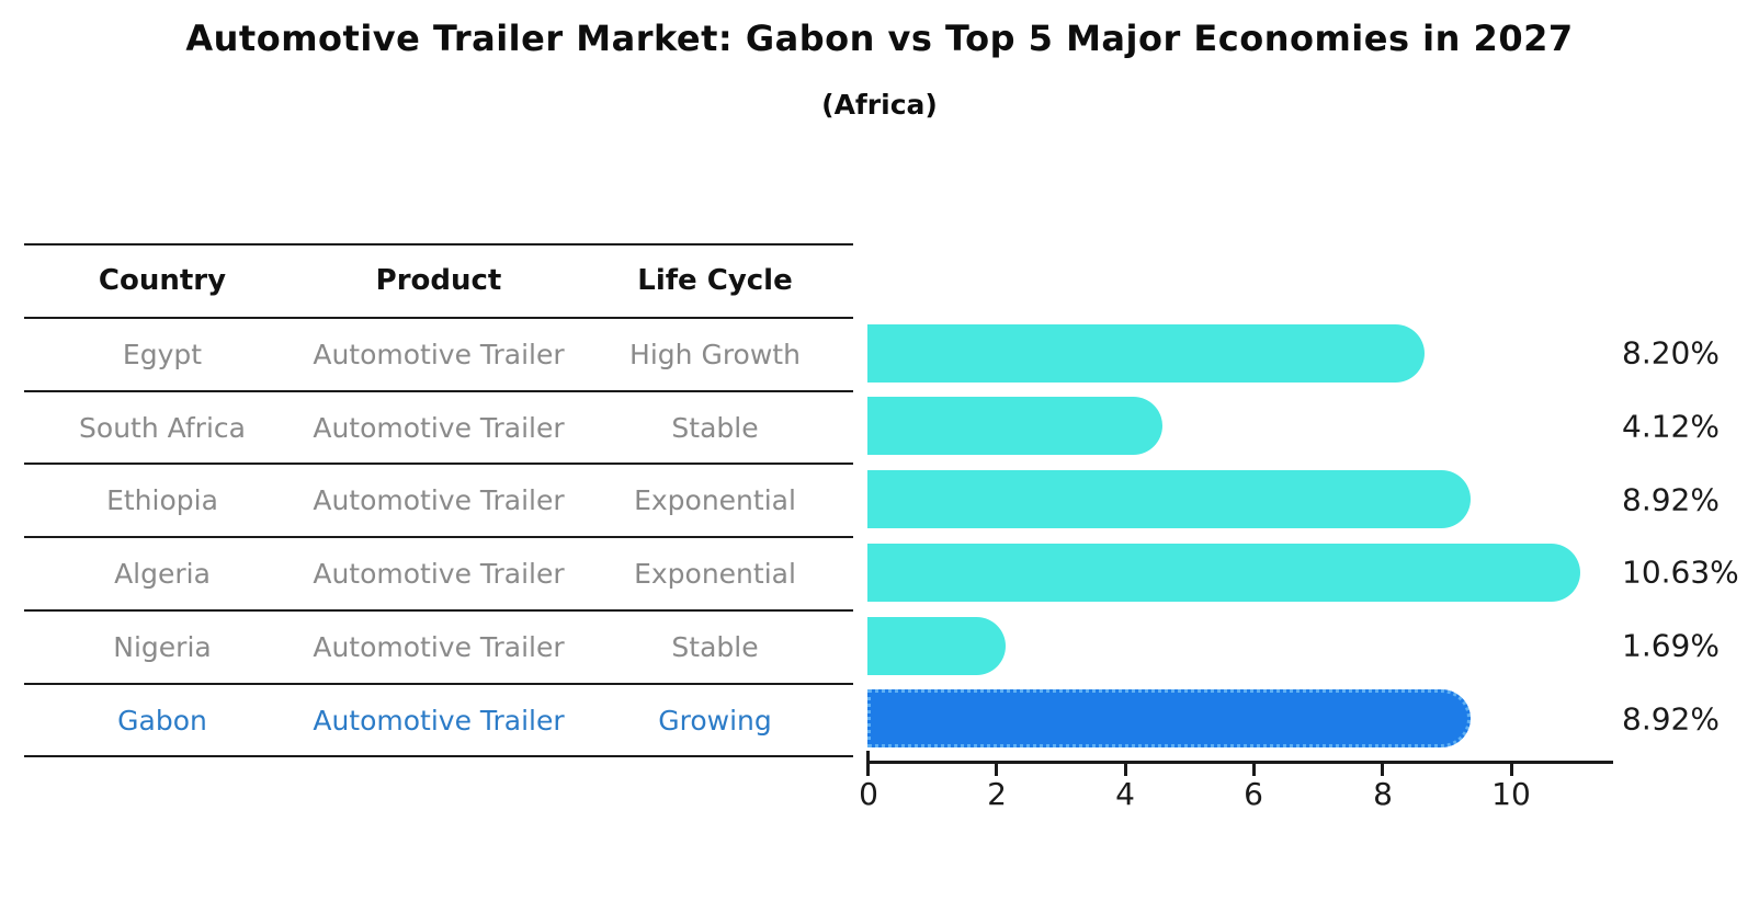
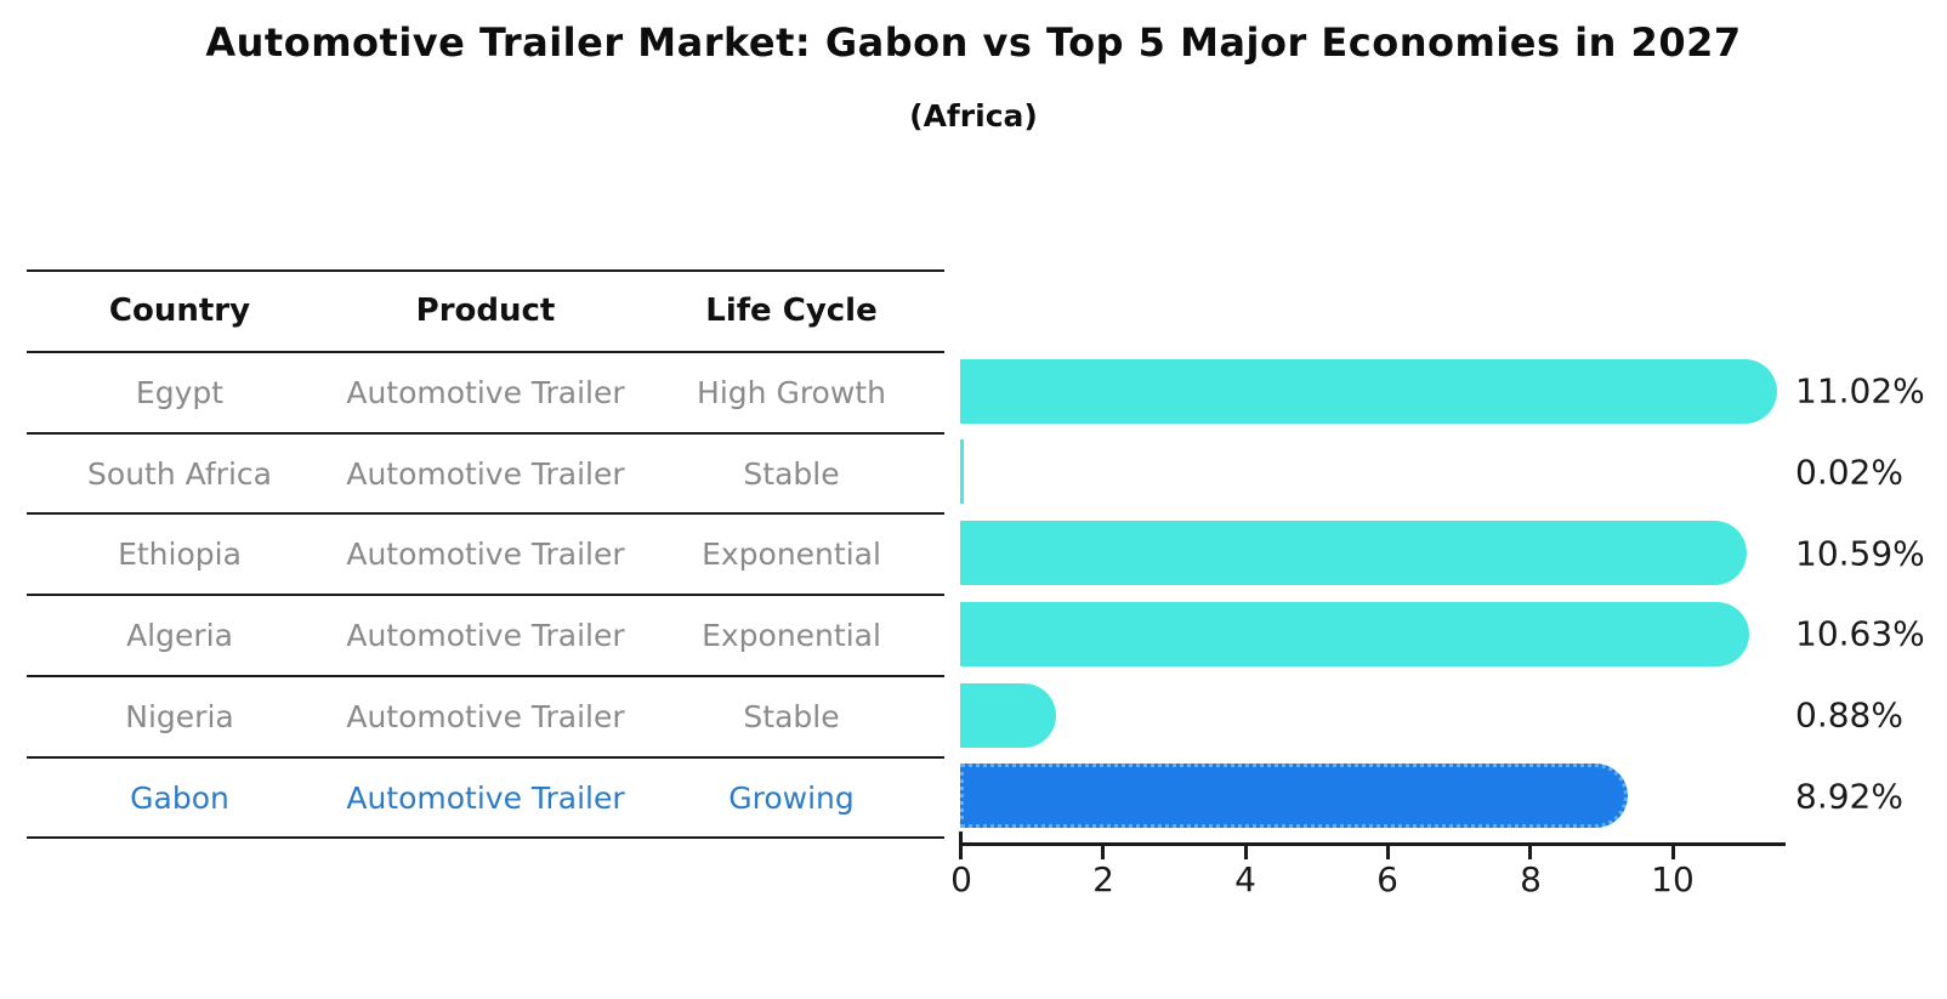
Egypt: 8.20% -> 11.02%
South Africa: 4.12% -> 0.02%
Ethiopia: 8.92% -> 10.59%
Nigeria: 1.69% -> 0.88%
